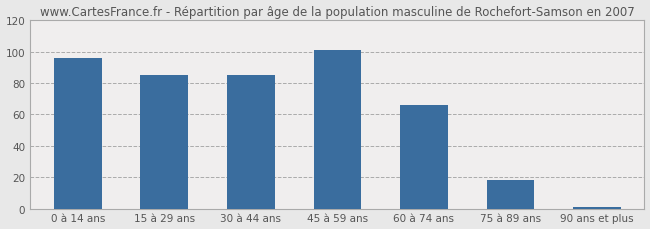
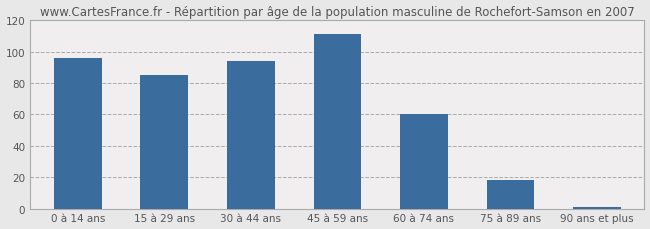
30 à 44 ans: 85 -> 94
45 à 59 ans: 101 -> 111
60 à 74 ans: 66 -> 60
